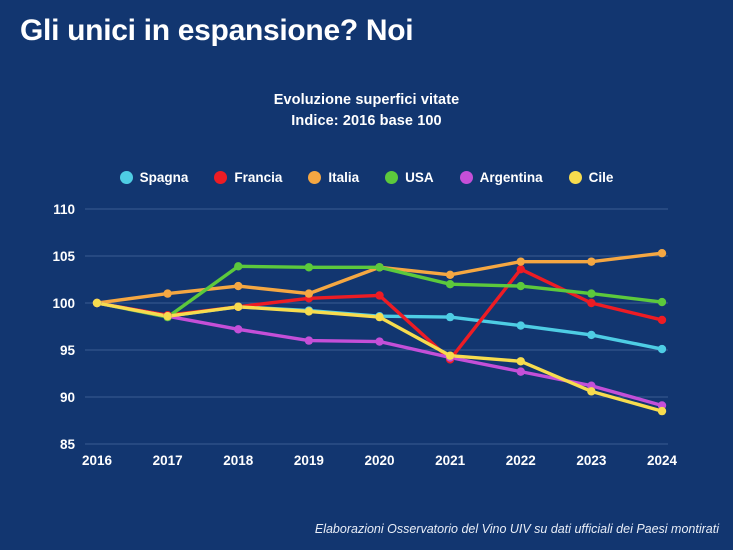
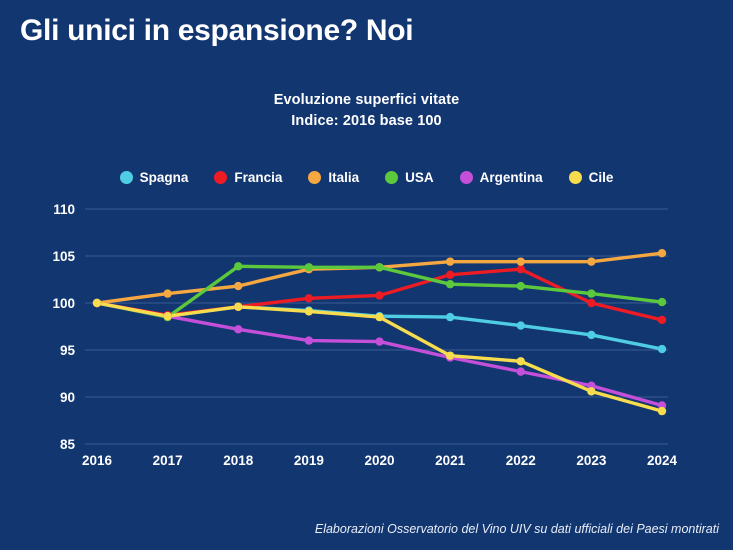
Italia/2019: 101 -> 104
Francia/2021: 94 -> 103
Italia/2021: 103 -> 104
